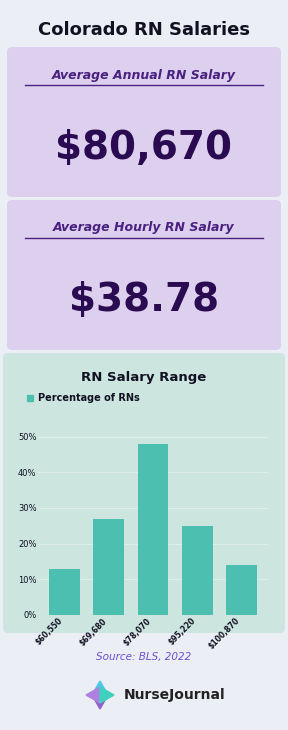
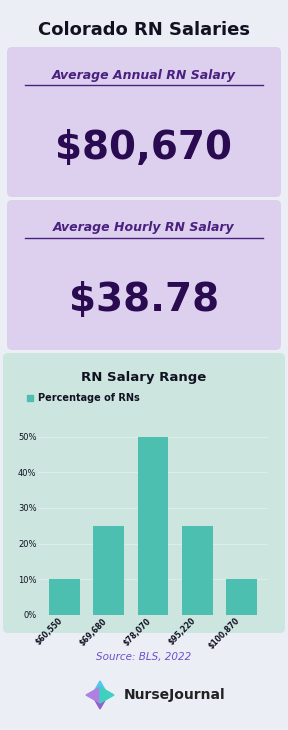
$60,550: 13% -> 10%
$69,680: 27% -> 25%
$78,070: 48% -> 50%
$100,870: 14% -> 10%
